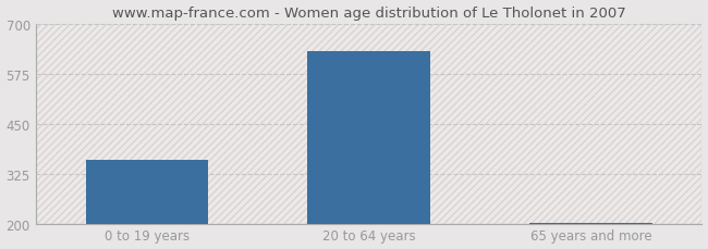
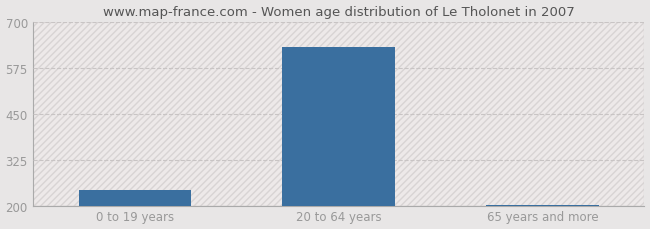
0 to 19 years: 360 -> 243
